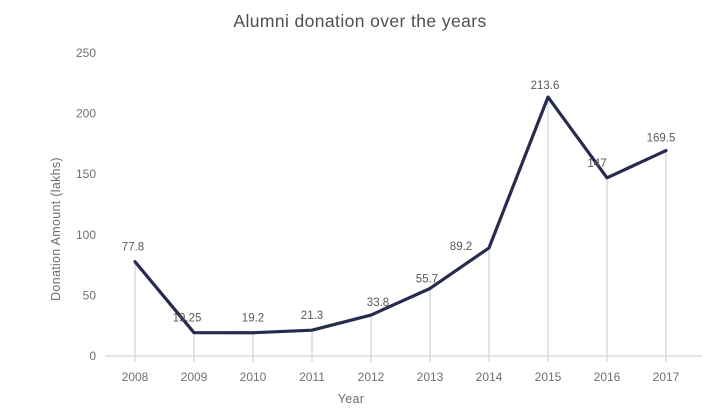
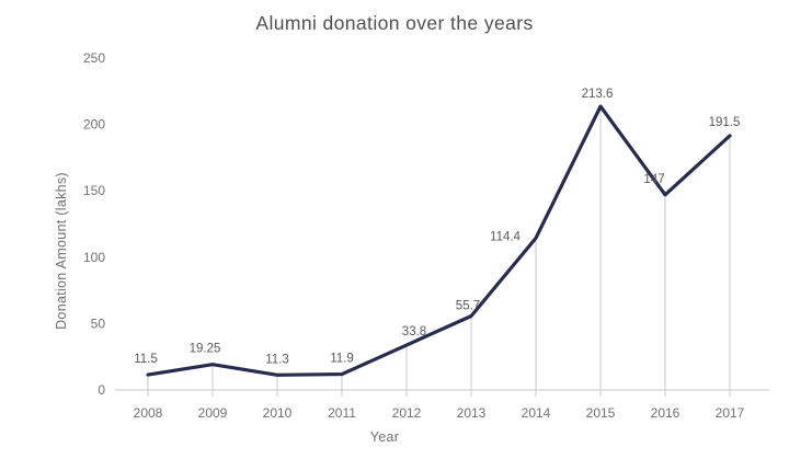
2008: 77.8 -> 11.5
2010: 19.2 -> 11.3
2011: 21.3 -> 11.9
2014: 89.2 -> 114.4
2017: 169.5 -> 191.5
